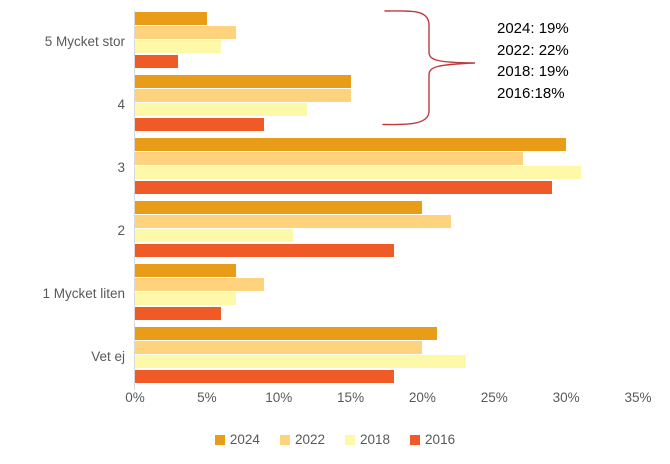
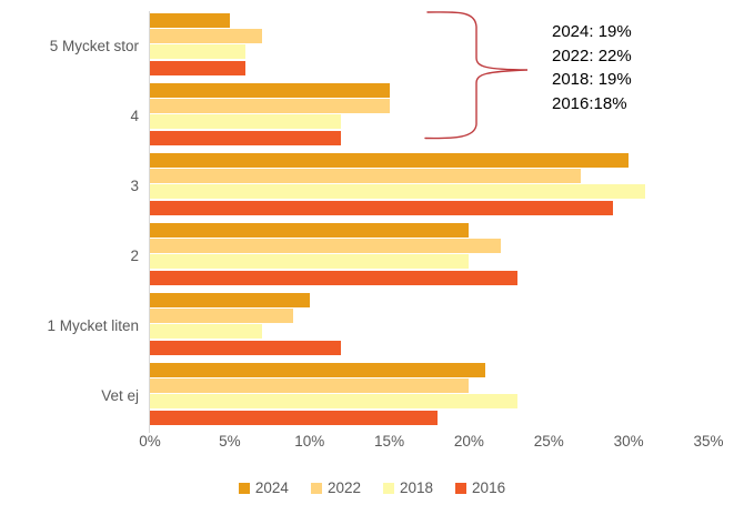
2016/5 Mycket stor: 3% -> 6%
2016/4: 9% -> 12%
2018/2: 11% -> 20%
2016/2: 18% -> 23%
2024/1 Mycket liten: 7% -> 10%
2016/1 Mycket liten: 6% -> 12%
